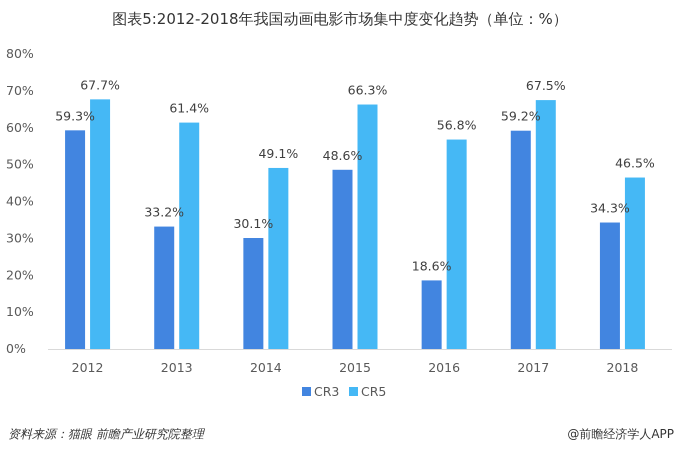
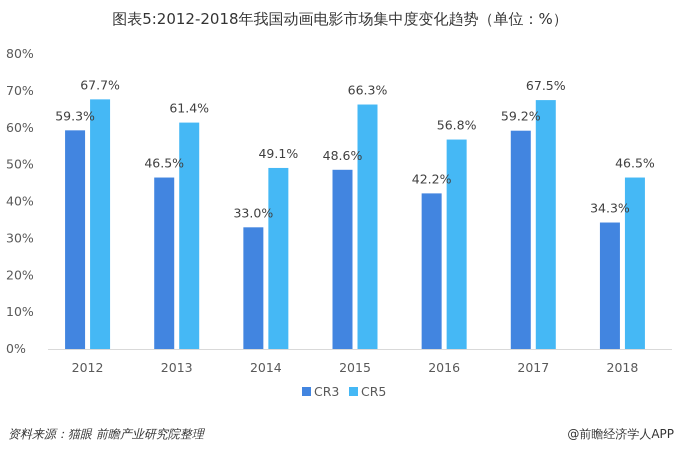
CR3/2013: 33.2% -> 46.5%
CR3/2014: 30.1% -> 33.0%
CR3/2016: 18.6% -> 42.2%
